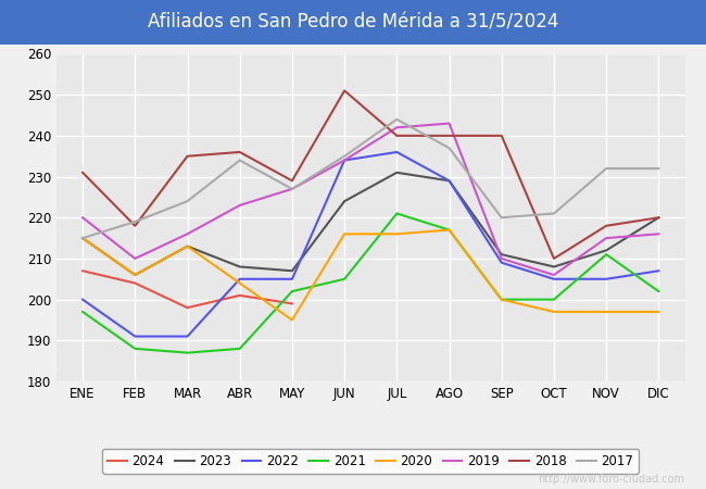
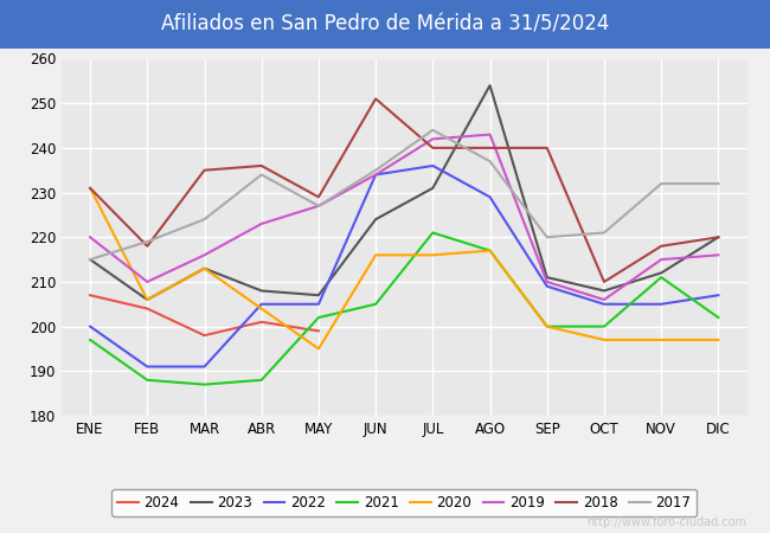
2020/ENE: 215 -> 231
2023/AGO: 229 -> 254
